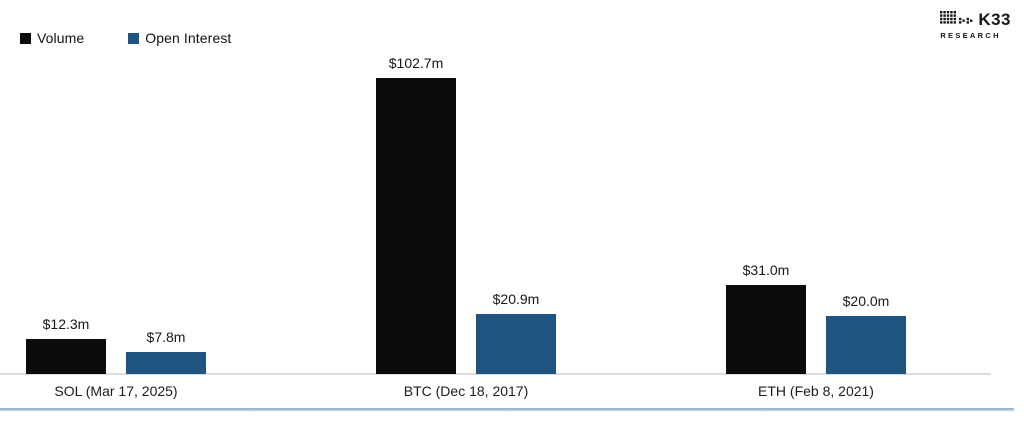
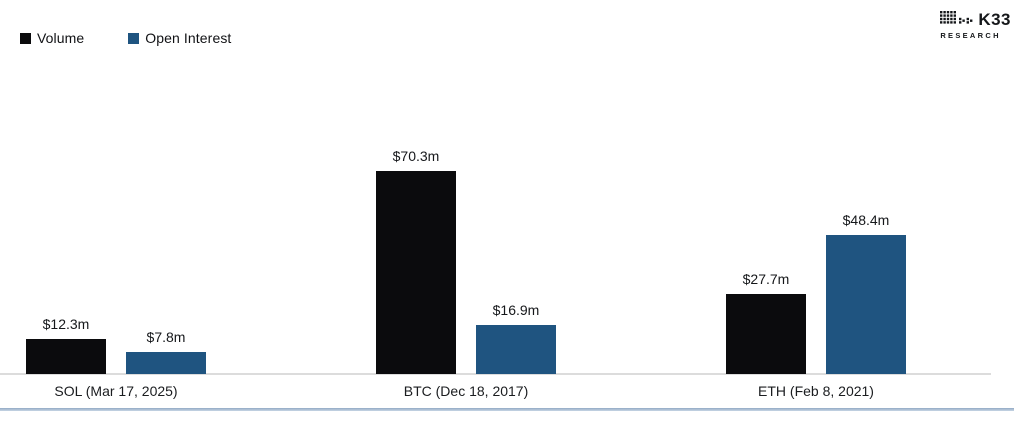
Volume/BTC (Dec 18, 2017): $102.7m -> $70.3m
Open Interest/BTC (Dec 18, 2017): $20.9m -> $16.9m
Volume/ETH (Feb 8, 2021): $31.0m -> $27.7m
Open Interest/ETH (Feb 8, 2021): $20.0m -> $48.4m
